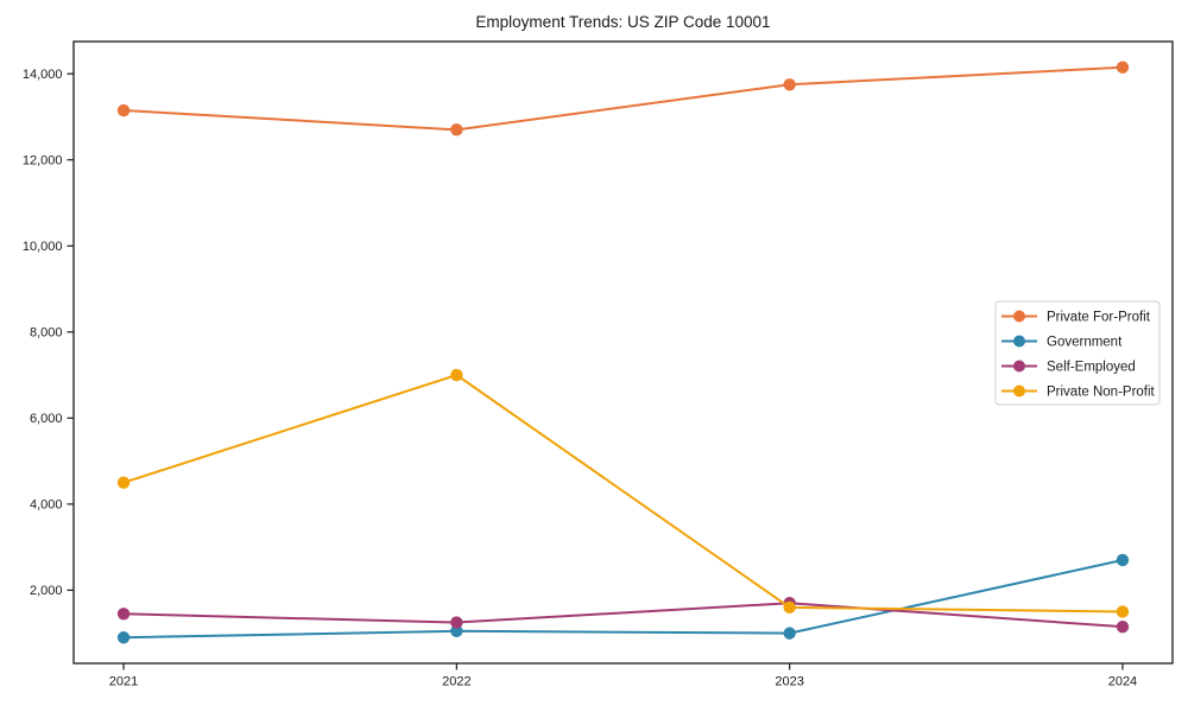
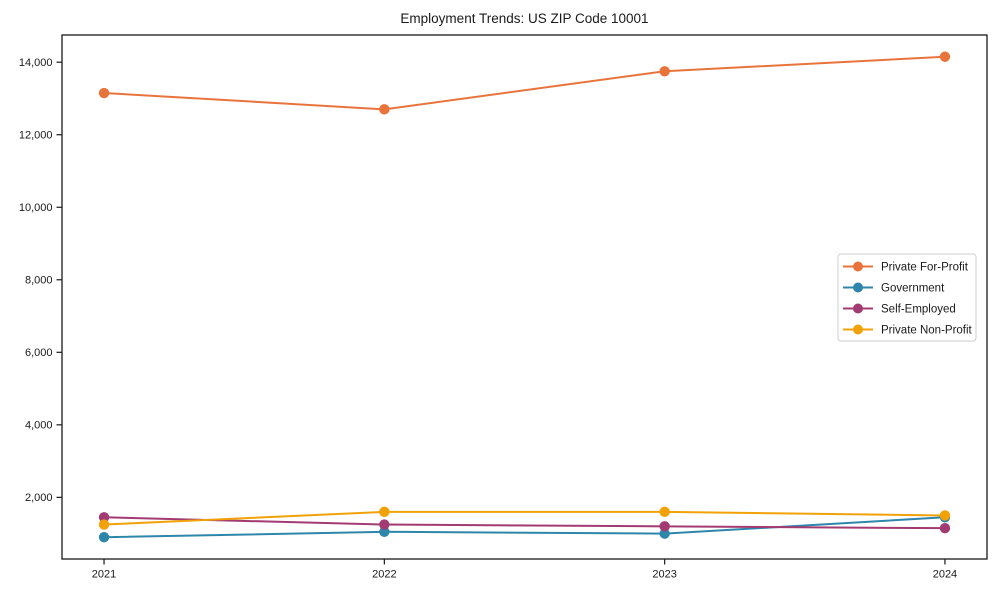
Private Non-Profit/2021: 4500 -> 1200
Private Non-Profit/2022: 7000 -> 1600
Self-Employed/2023: 1700 -> 1200
Government/2024: 2700 -> 1400
